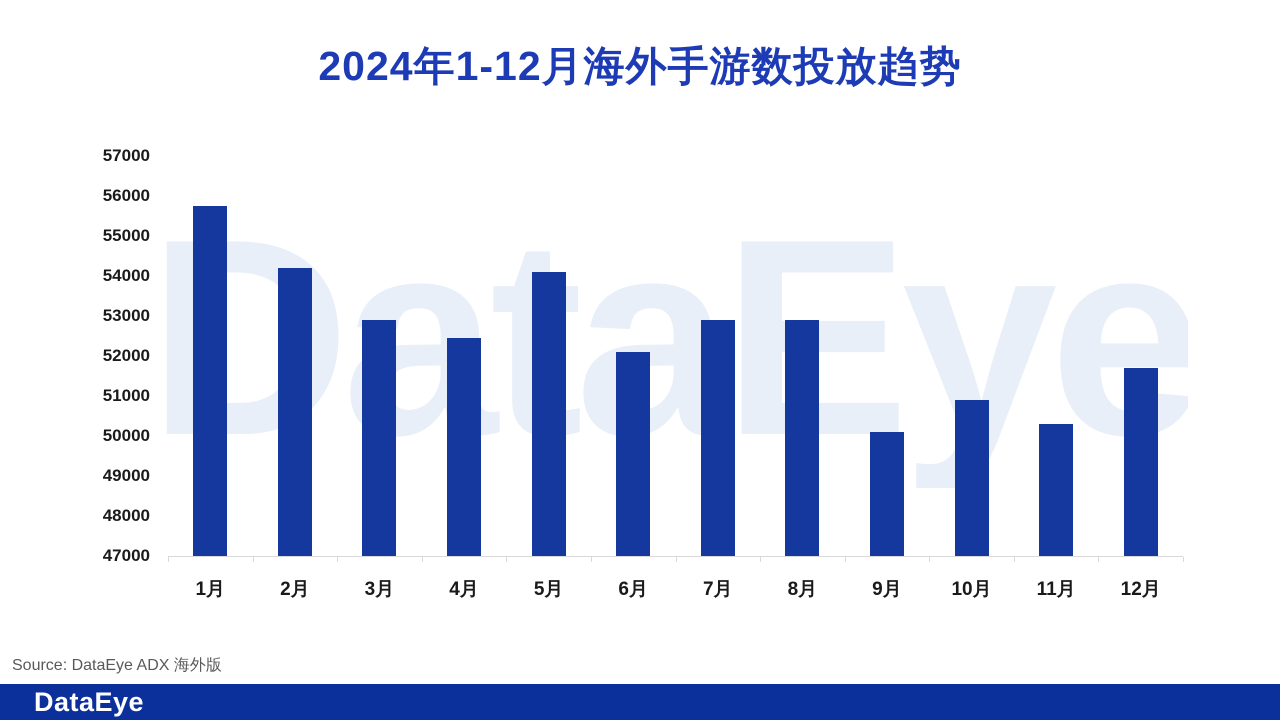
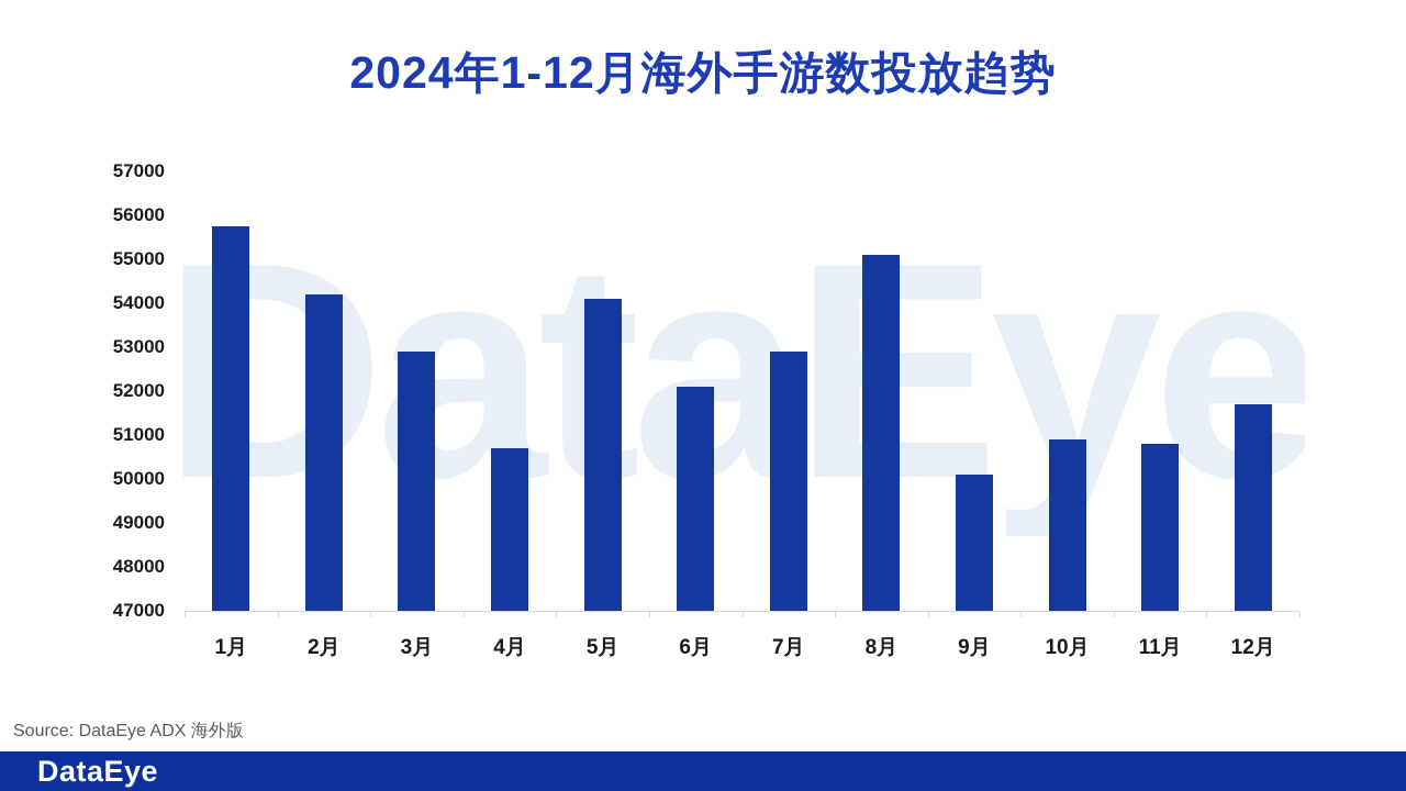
4月: 52400 -> 50700
8月: 52900 -> 55100
11月: 50300 -> 50800
